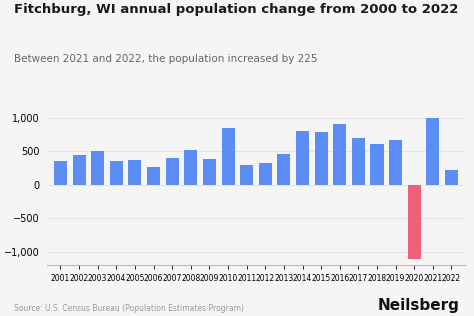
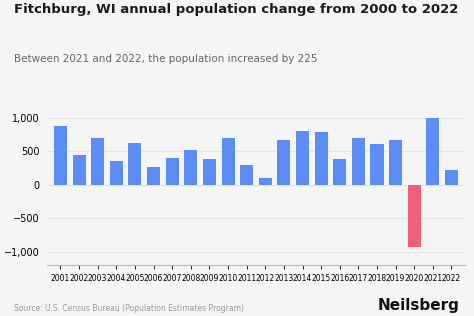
2001: 360 -> 880
2003: 500 -> 700
2005: 360 -> 620
2010: 840 -> 700
2012: 330 -> 100
2013: 460 -> 660
2016: 900 -> 380
2020: -1,100 -> -920
